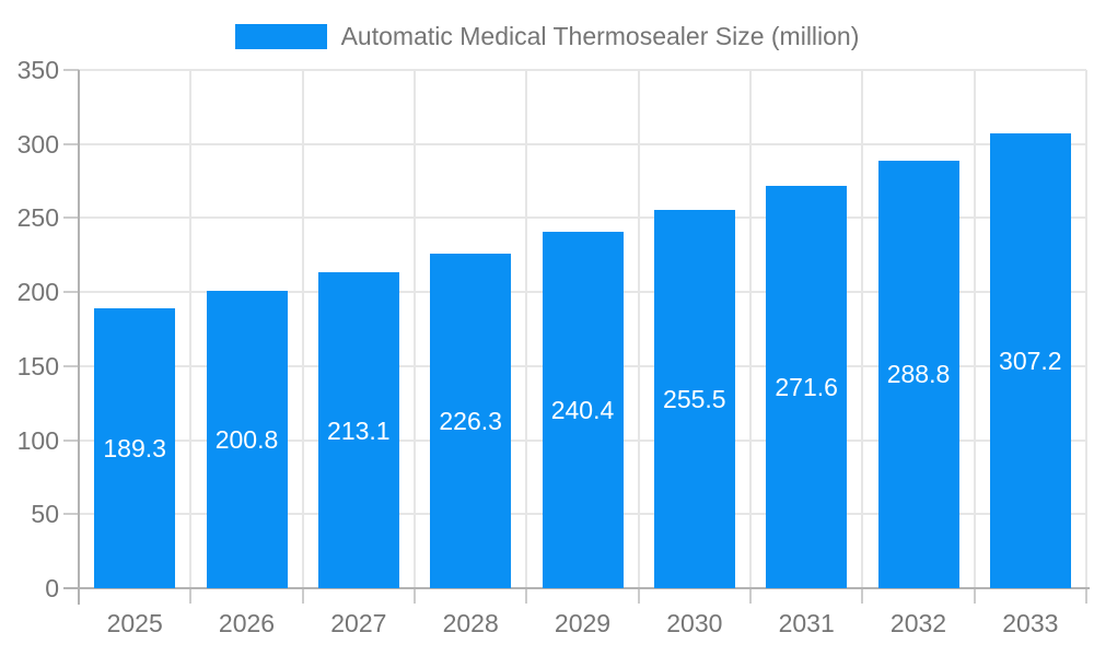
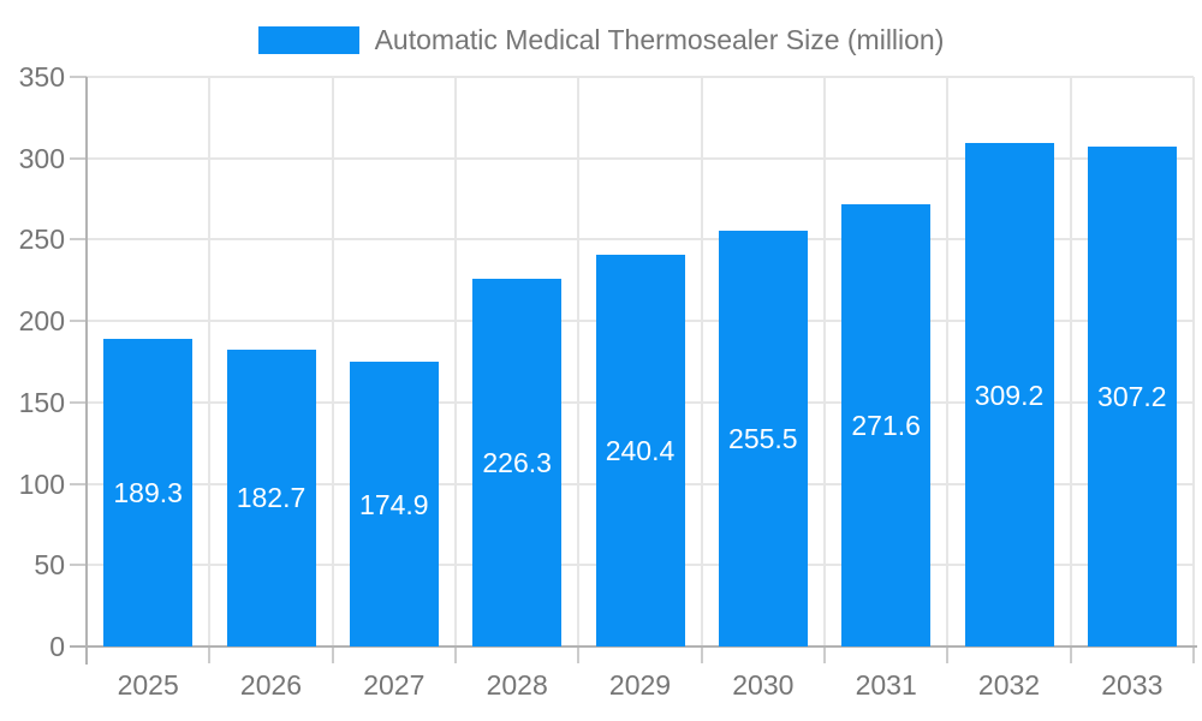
2026: 200.8 -> 182.7
2027: 213.1 -> 174.9
2032: 288.8 -> 309.2
